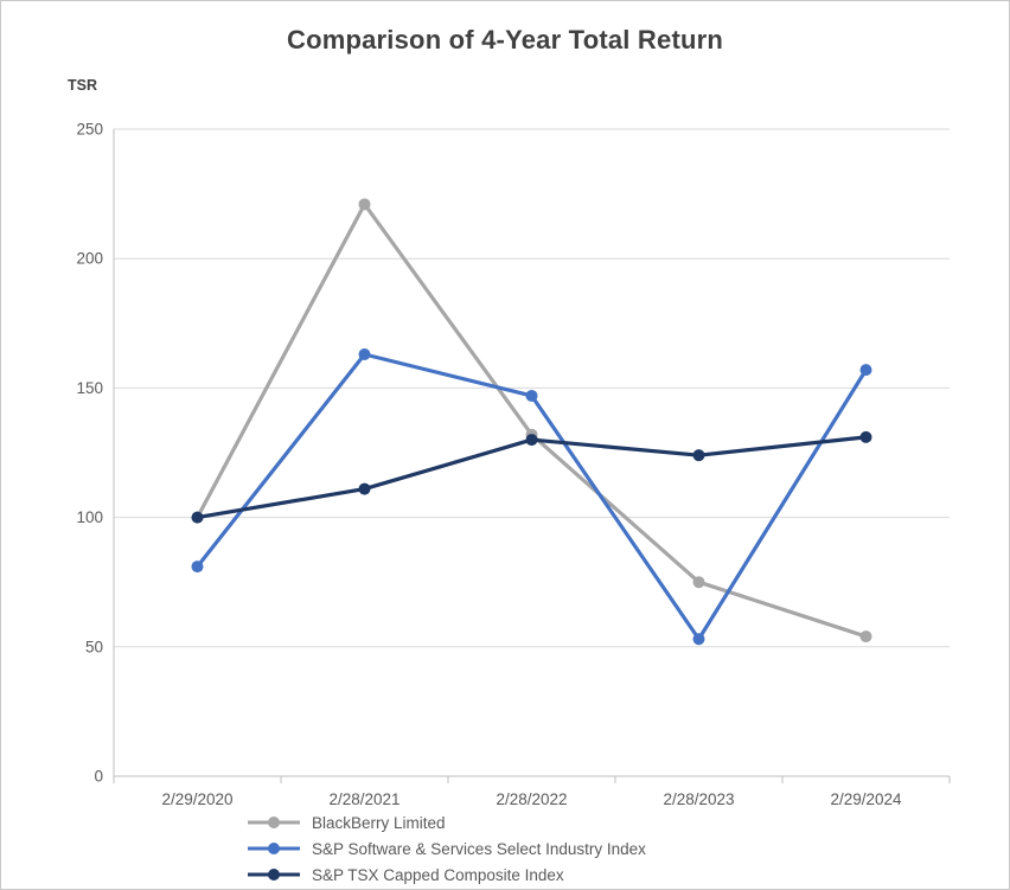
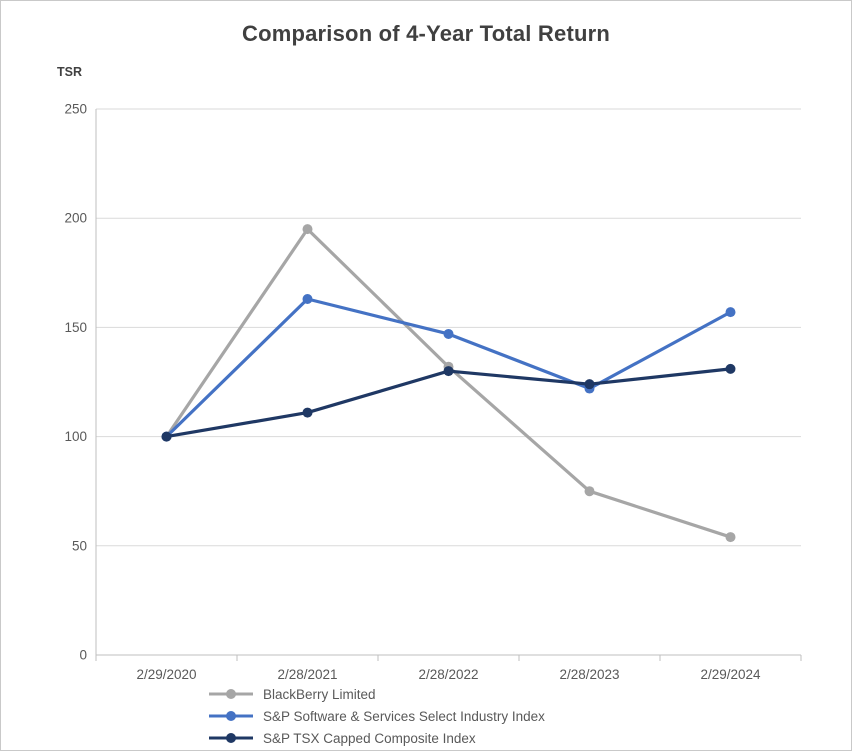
S&P Software & Services Select Industry Index/2/29/2020: 81 -> 100
BlackBerry Limited/2/28/2021: 221 -> 195
S&P Software & Services Select Industry Index/2/28/2023: 53 -> 122
